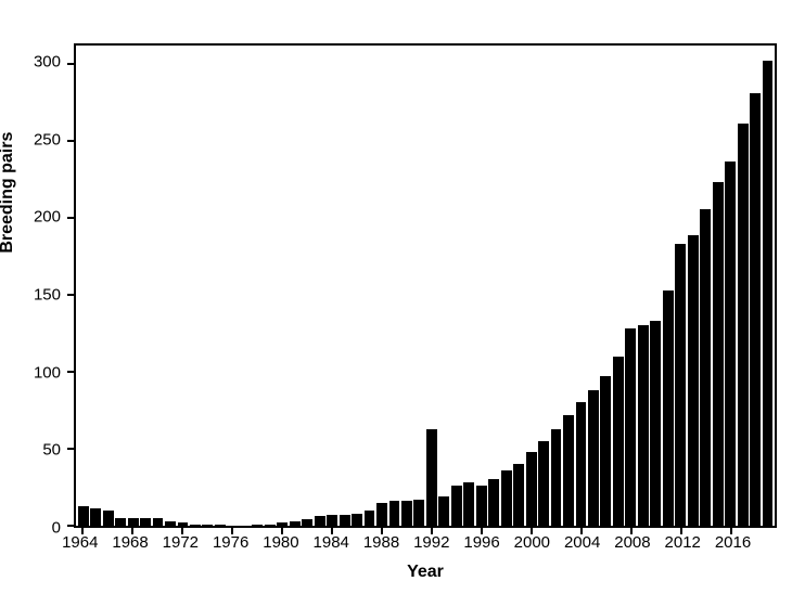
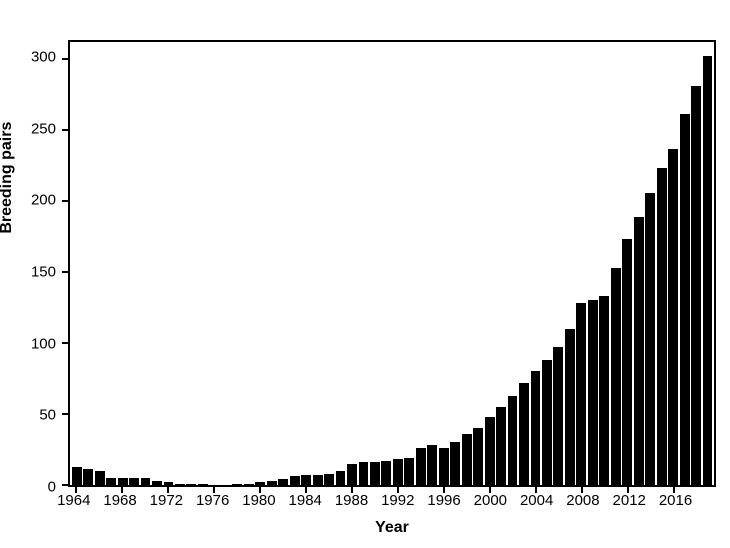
1992: 63 -> 18
2012: 183 -> 173
